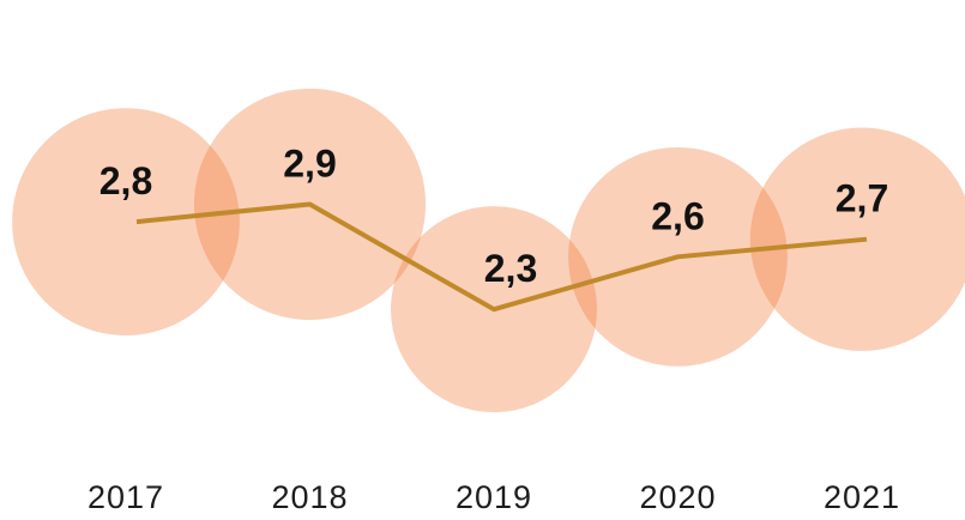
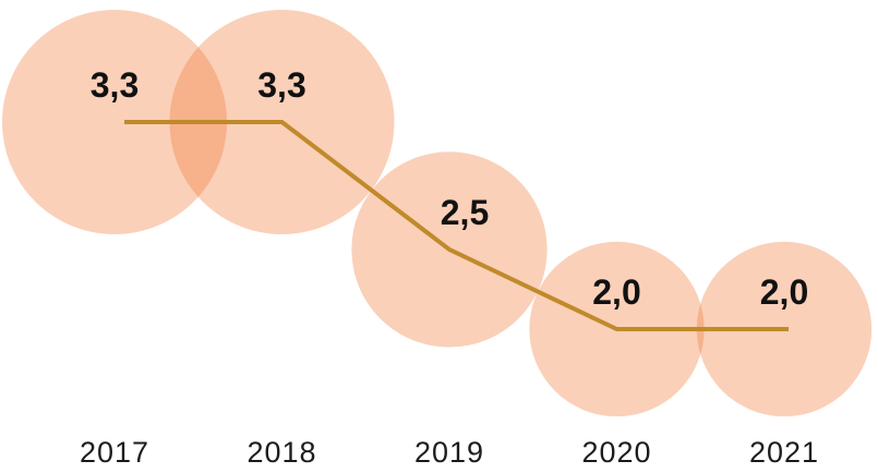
2017: 2,8 -> 3,3
2018: 2,9 -> 3,3
2019: 2,3 -> 2,5
2020: 2,6 -> 2,0
2021: 2,7 -> 2,0
